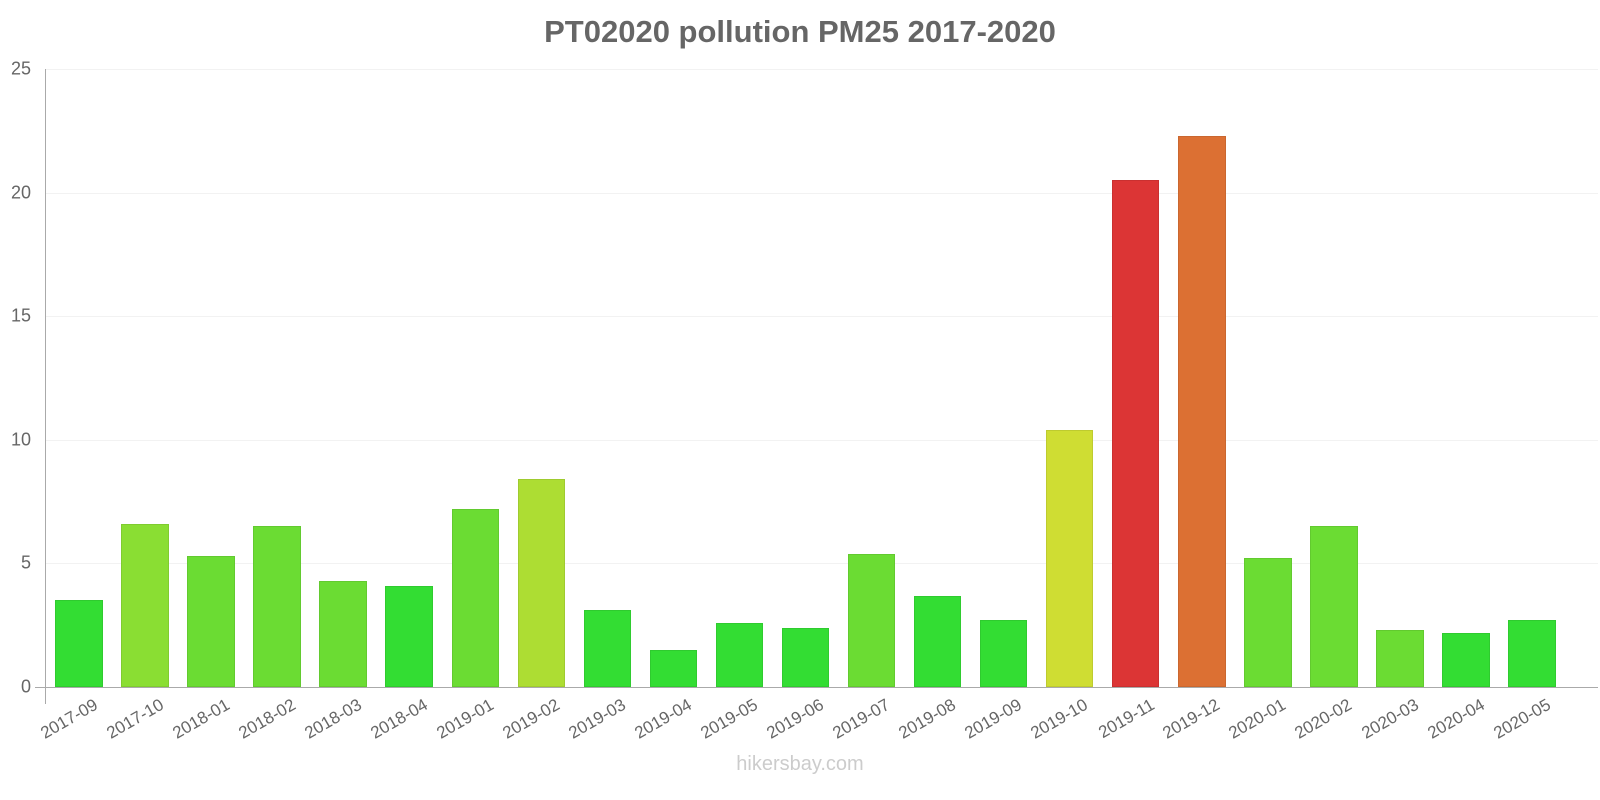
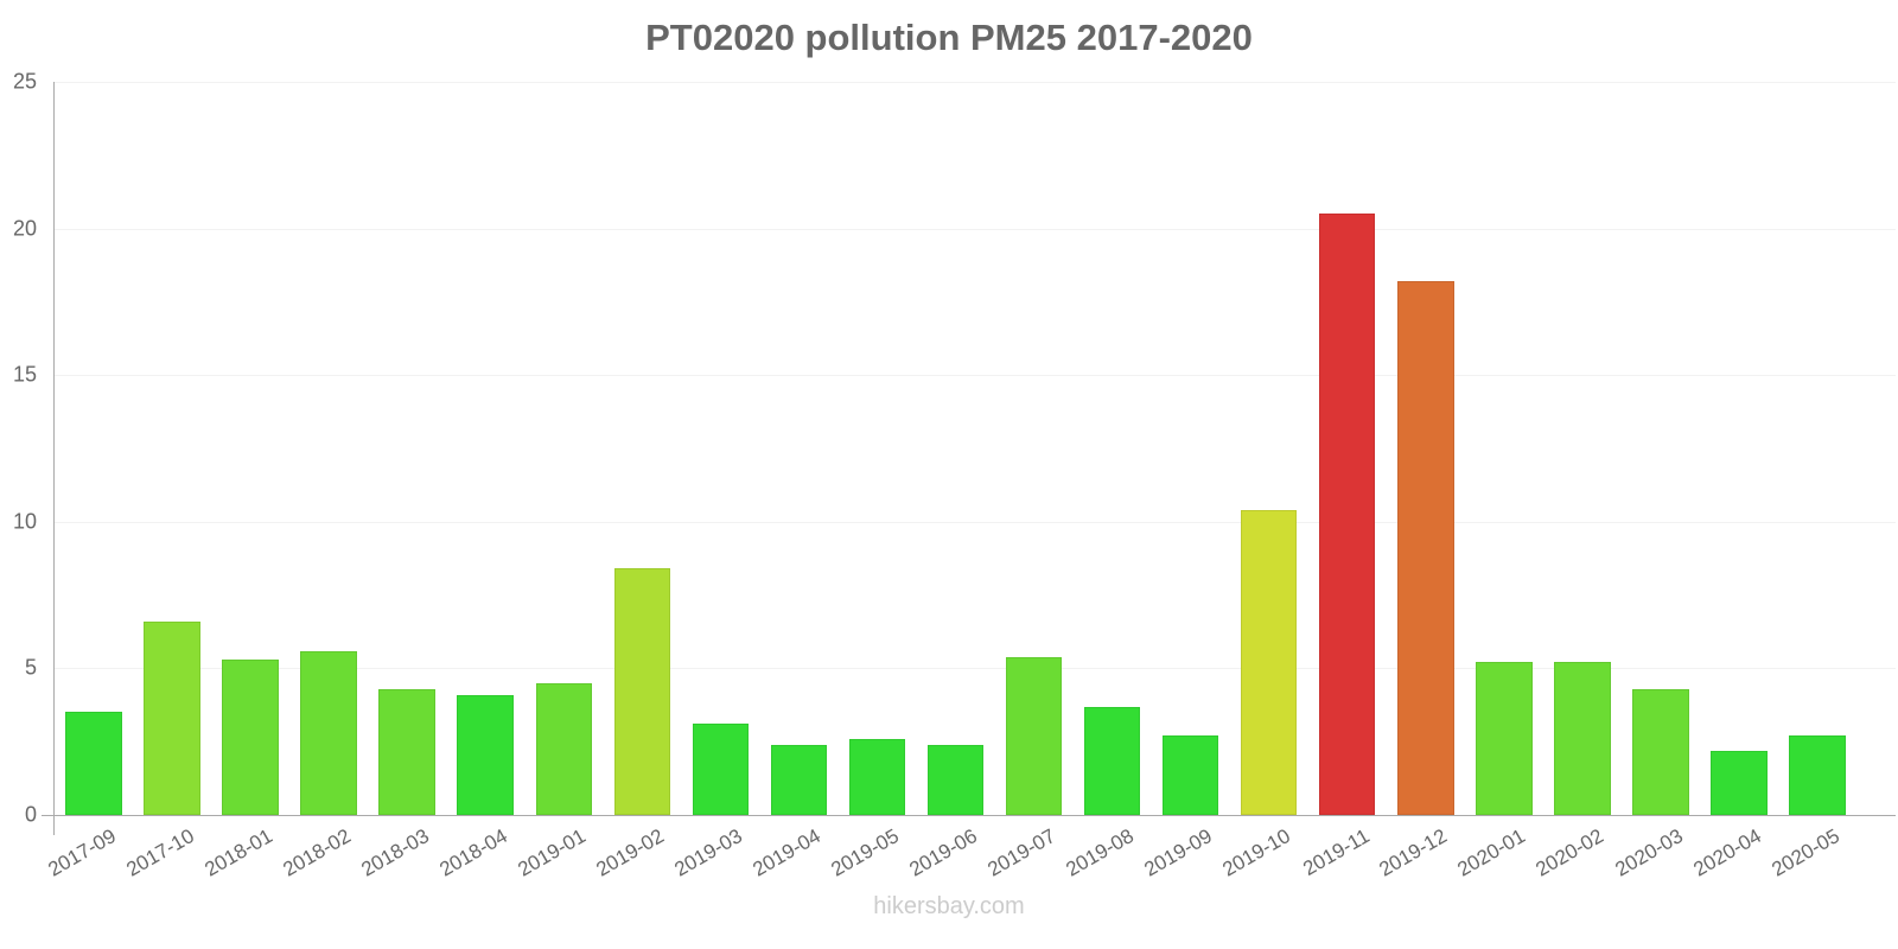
2018-02: 6.5 -> 5.6
2019-01: 7.2 -> 4.5
2019-04: 1.5 -> 2.4
2019-12: 22.3 -> 18.2
2020-02: 6.5 -> 5.2
2020-03: 2.3 -> 4.3
